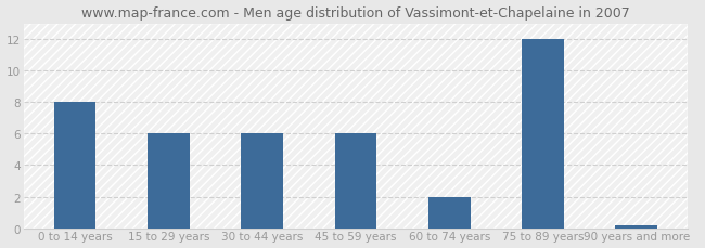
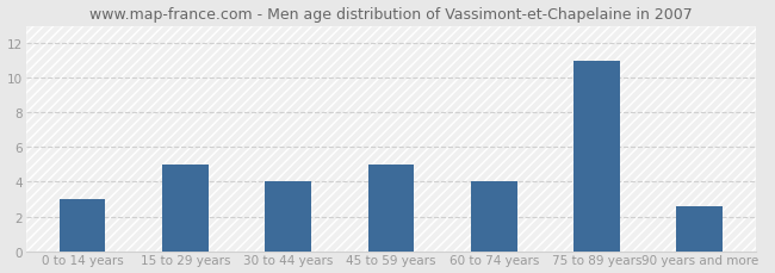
0 to 14 years: 8.0 -> 3.0
15 to 29 years: 6.0 -> 5.0
30 to 44 years: 6.0 -> 4.0
45 to 59 years: 6.0 -> 5.0
60 to 74 years: 2.0 -> 4.0
75 to 89 years: 12.0 -> 11.0
90 years and more: 0.1 -> 2.6
